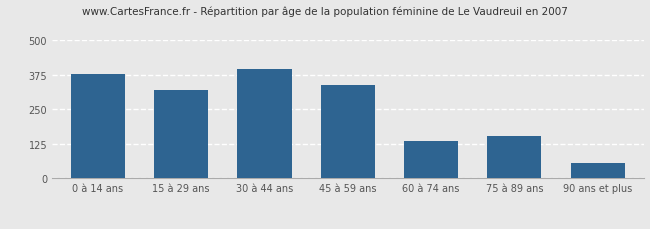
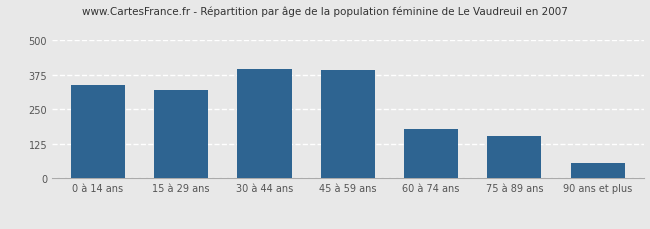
0 à 14 ans: 380 -> 340
45 à 59 ans: 340 -> 392
60 à 74 ans: 135 -> 180
